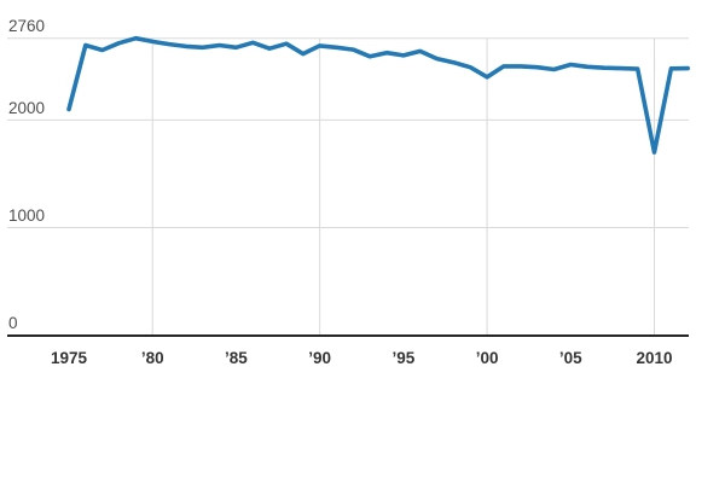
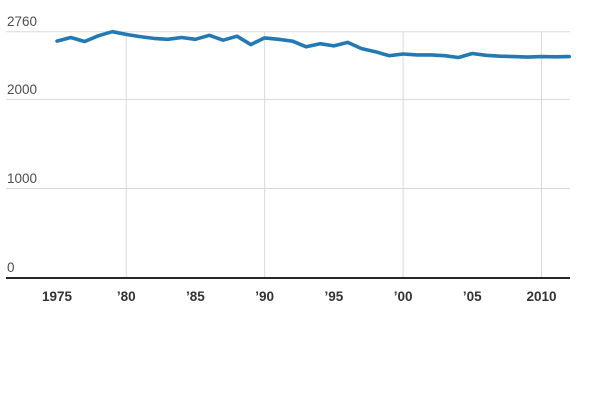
1975: 2100 -> 2700
2000: 2400 -> 2500
2010: 1700 -> 2500
